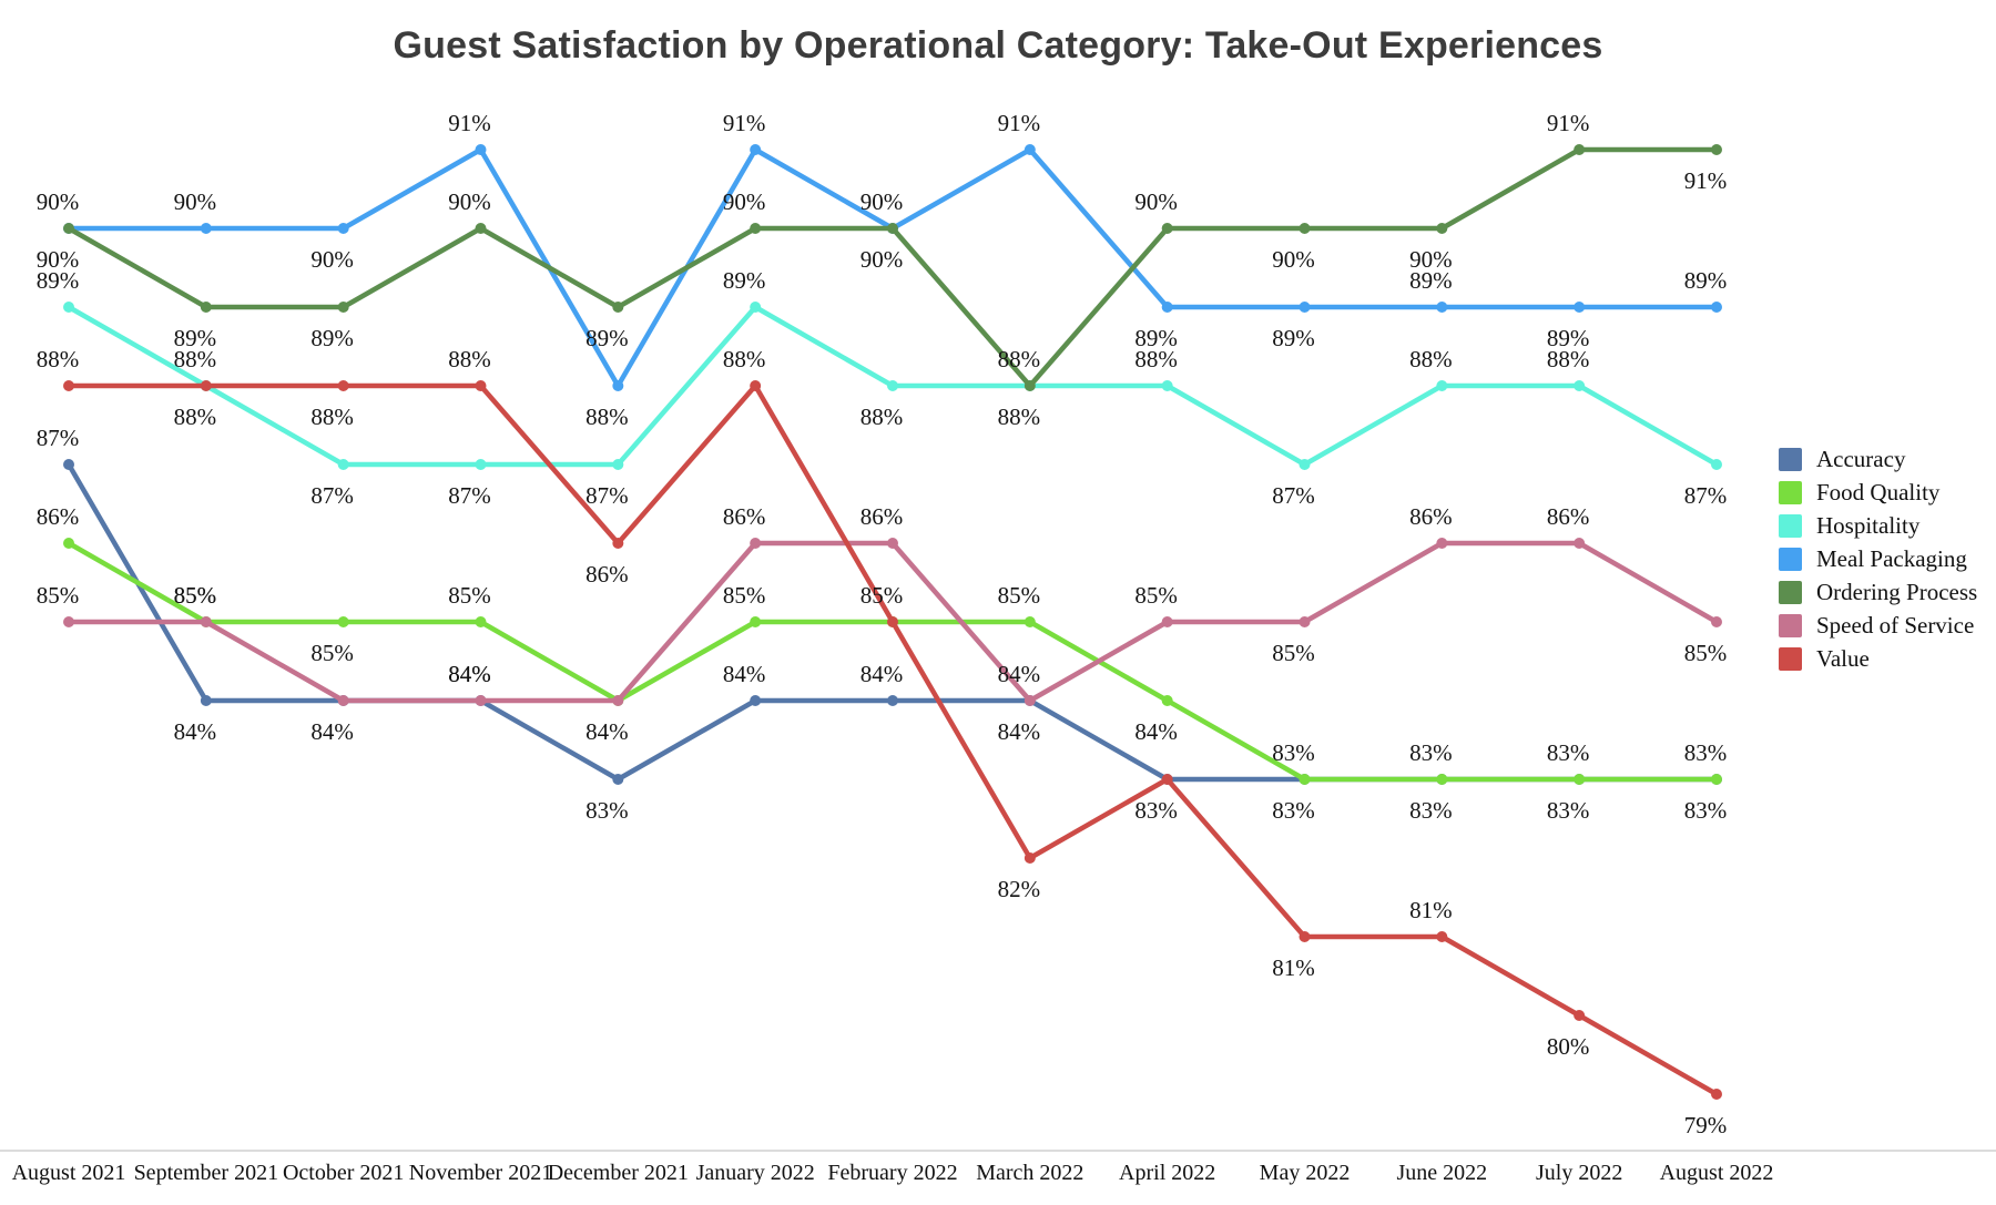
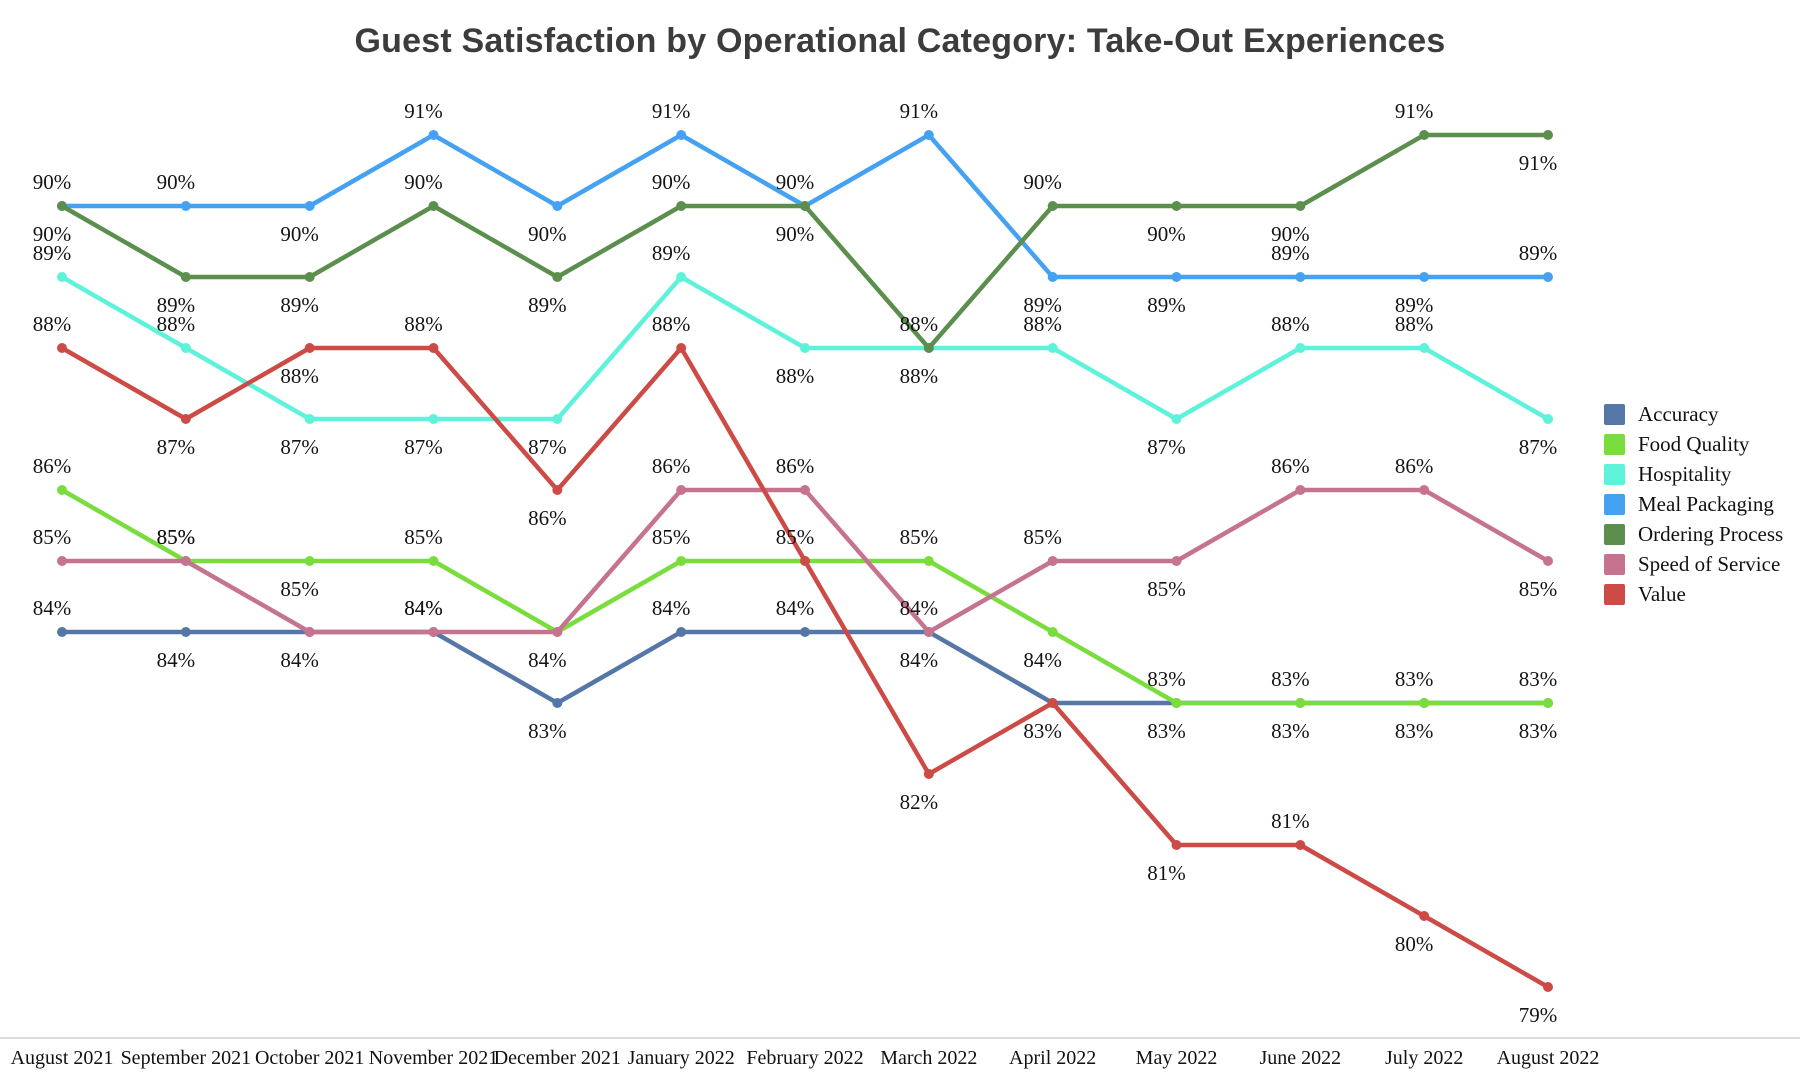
Accuracy/August 2021: 87% -> 84%
Value/September 2021: 88% -> 87%
Meal Packaging/December 2021: 88% -> 90%
